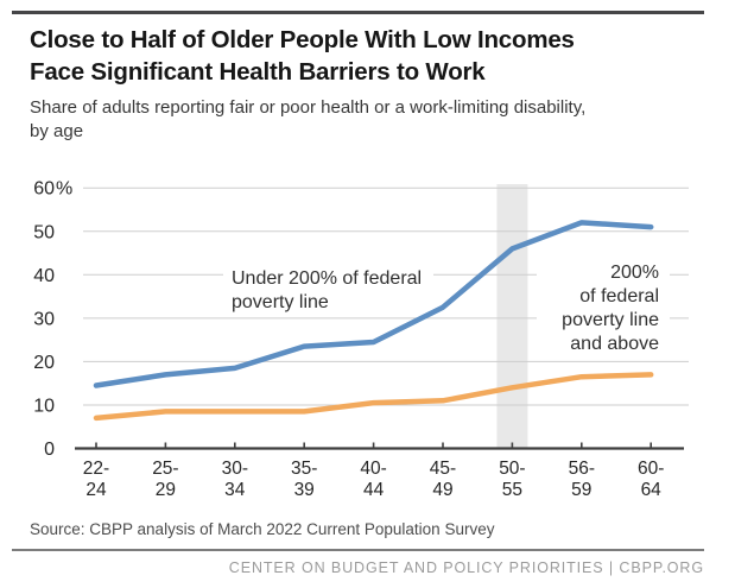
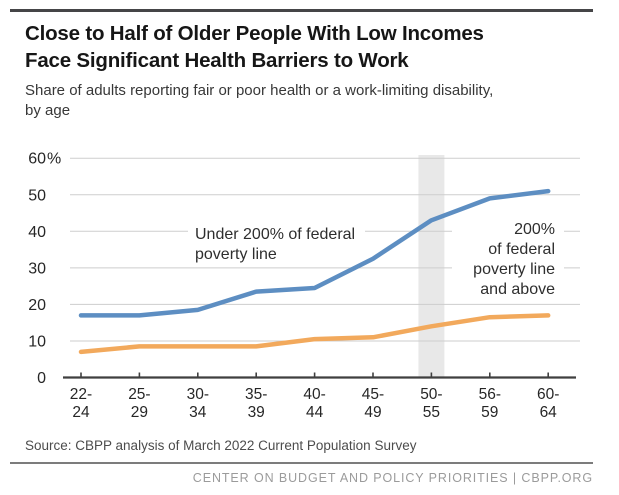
Under 200% of federal poverty line/22-24: 14 -> 17
Under 200% of federal poverty line/50-55: 46 -> 43
Under 200% of federal poverty line/56-59: 52 -> 49
